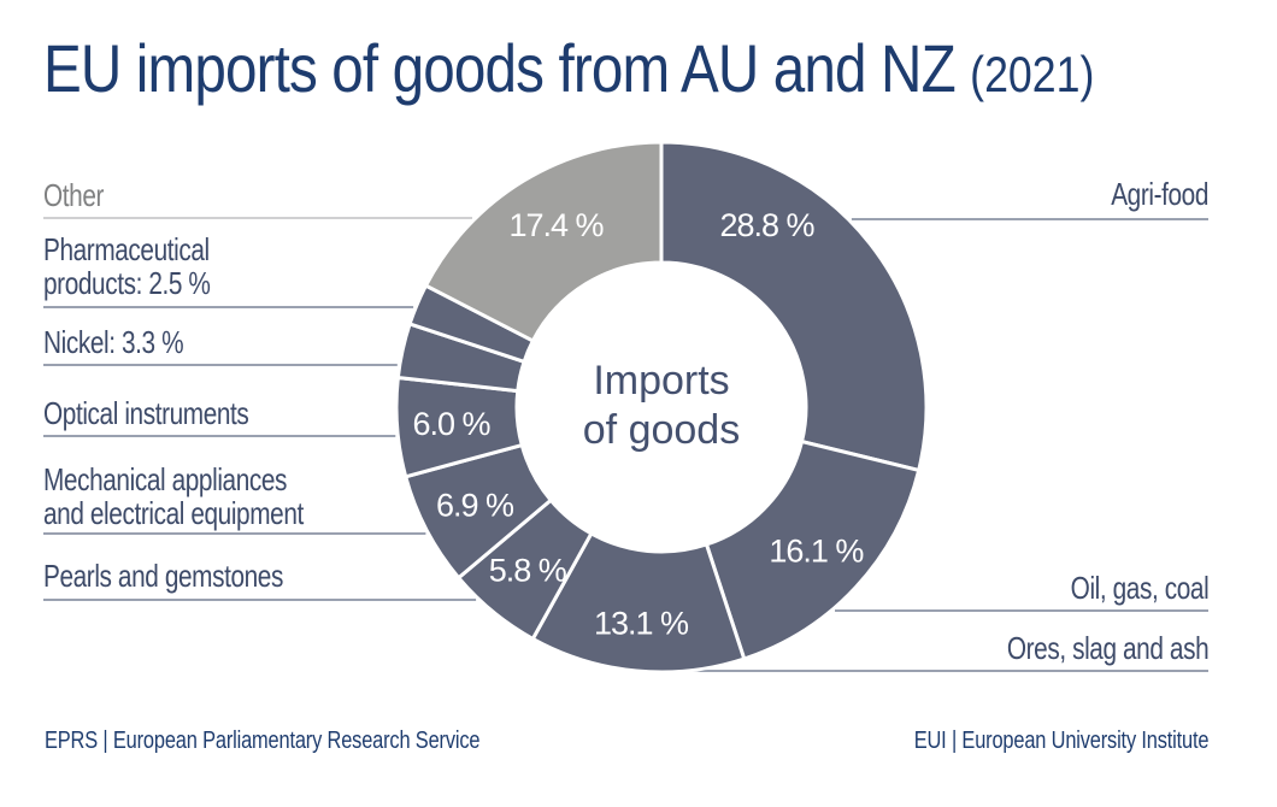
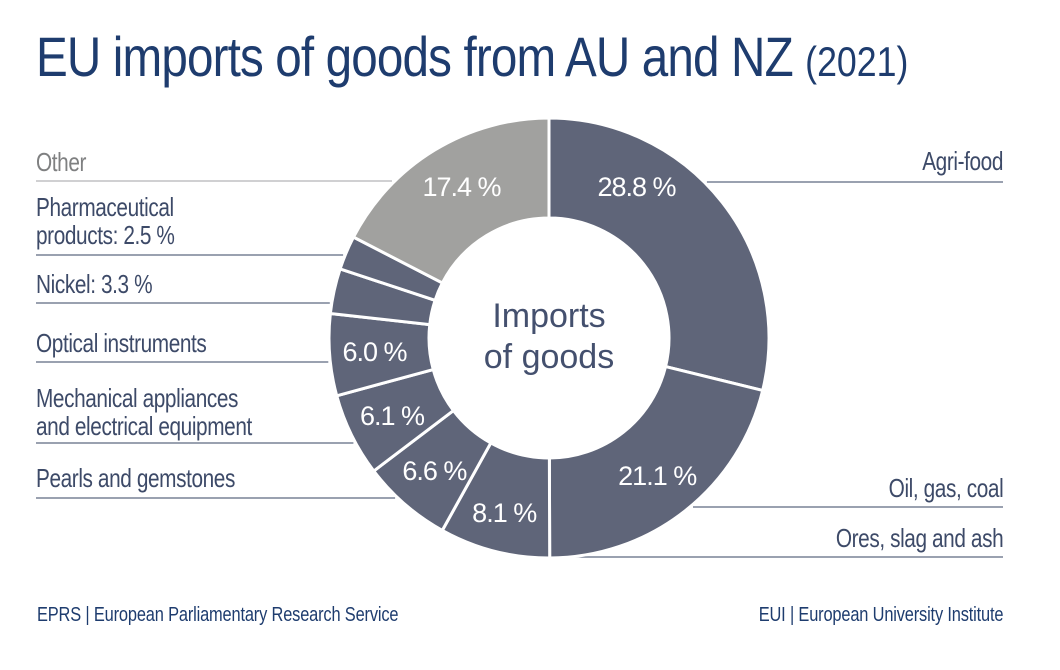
Oil, gas, coal: 16.1 -> 21.1
Ores, slag and ash: 13.1 -> 8.1
Pearls and gemstones: 5.8 -> 6.6
Mechanical appliances and electrical equipment: 6.9 -> 6.1
